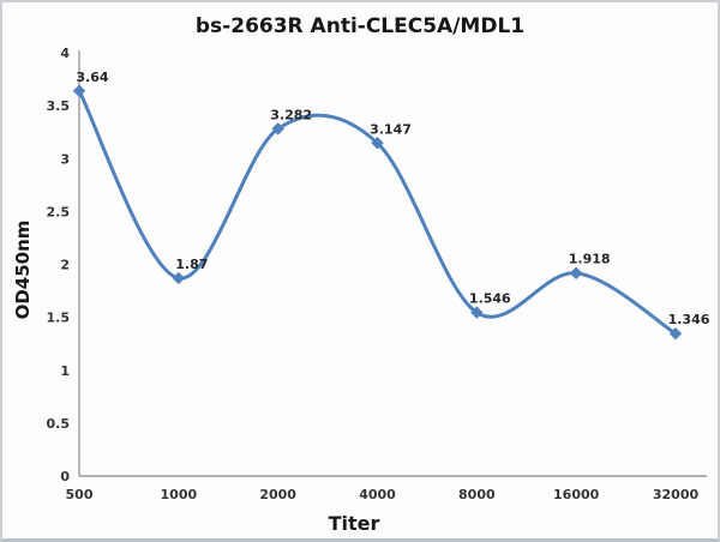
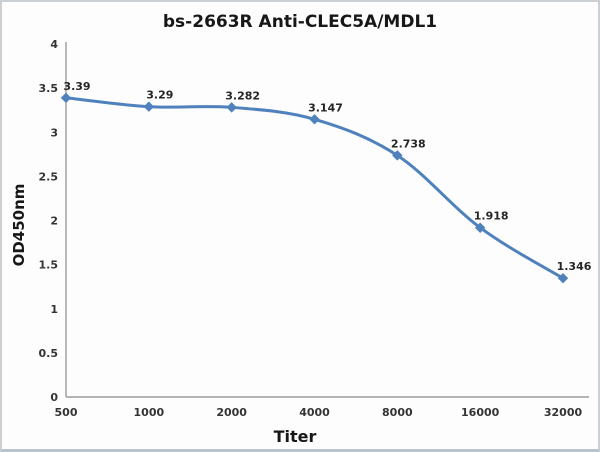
500: 3.64 -> 3.39
1000: 1.87 -> 3.29
8000: 1.546 -> 2.738
